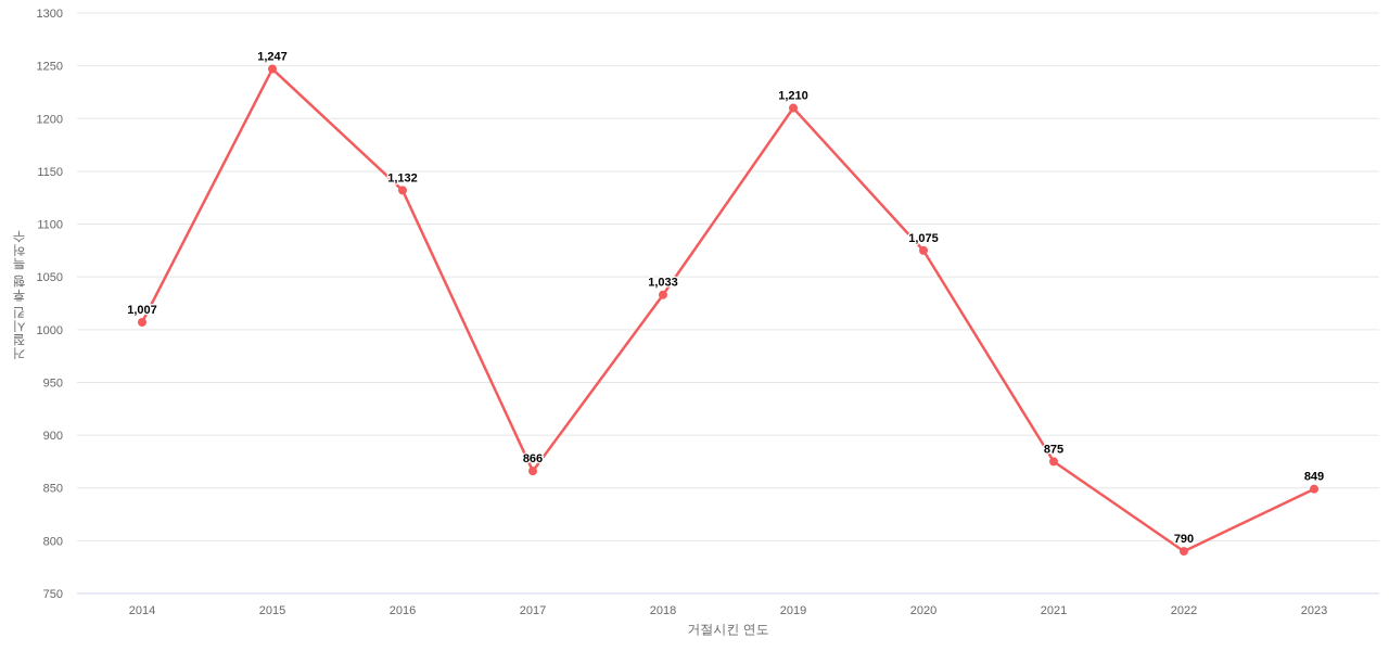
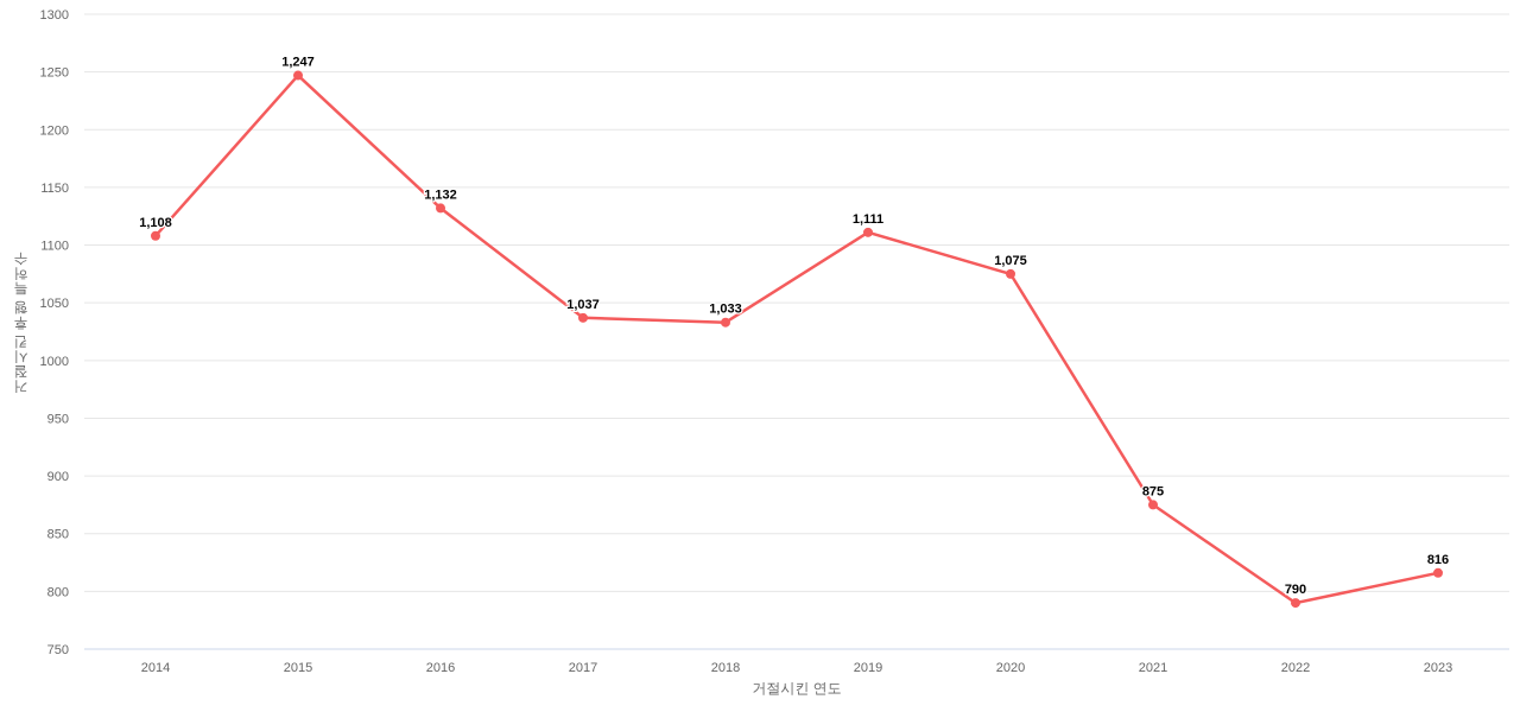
2014: 1,007 -> 1,108
2017: 866 -> 1,037
2019: 1,210 -> 1,111
2023: 849 -> 816
